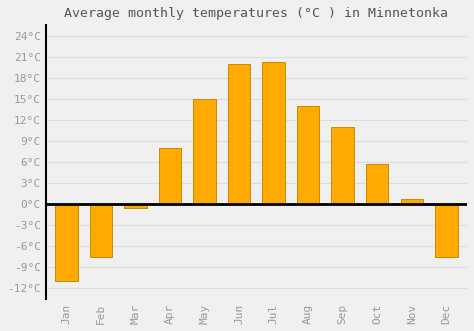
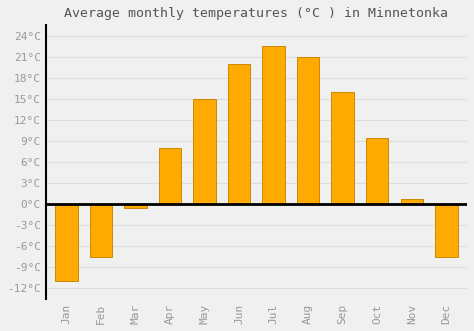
Jul: 20.2°C -> 22.5°C
Aug: 14.0°C -> 21.0°C
Sep: 11.0°C -> 16.0°C
Oct: 5.8°C -> 9.5°C
